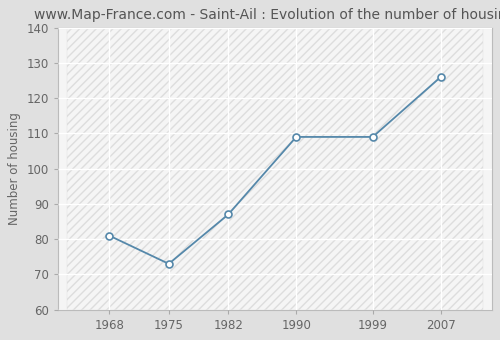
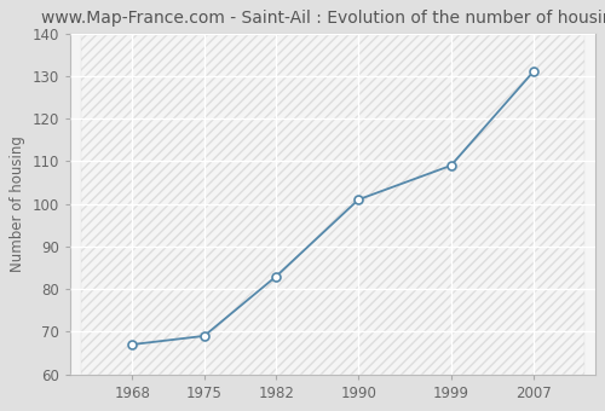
1968: 81 -> 67
1975: 73 -> 69
1982: 87 -> 83
1990: 109 -> 101
2007: 126 -> 131
